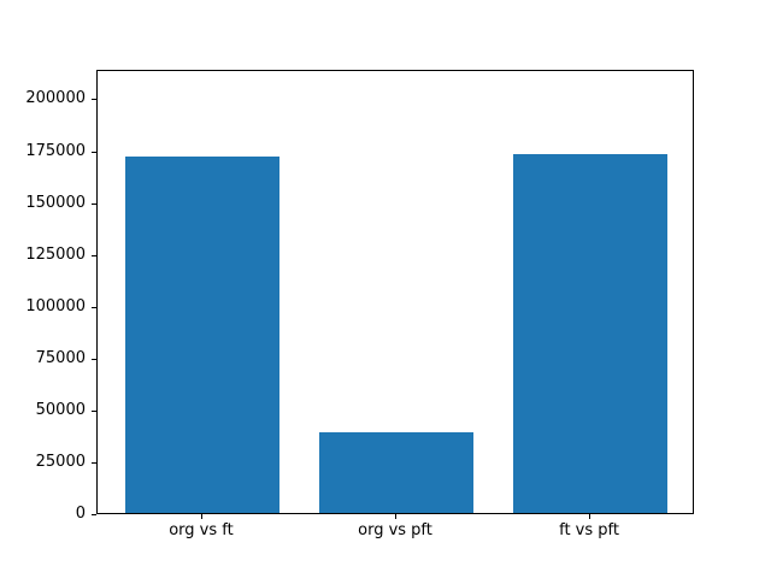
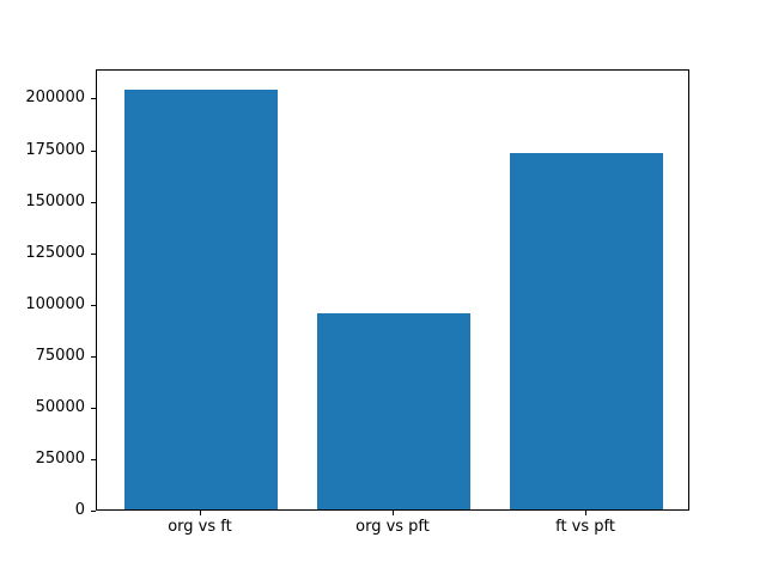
org vs ft: 172000 -> 204000
org vs pft: 39000 -> 95000
